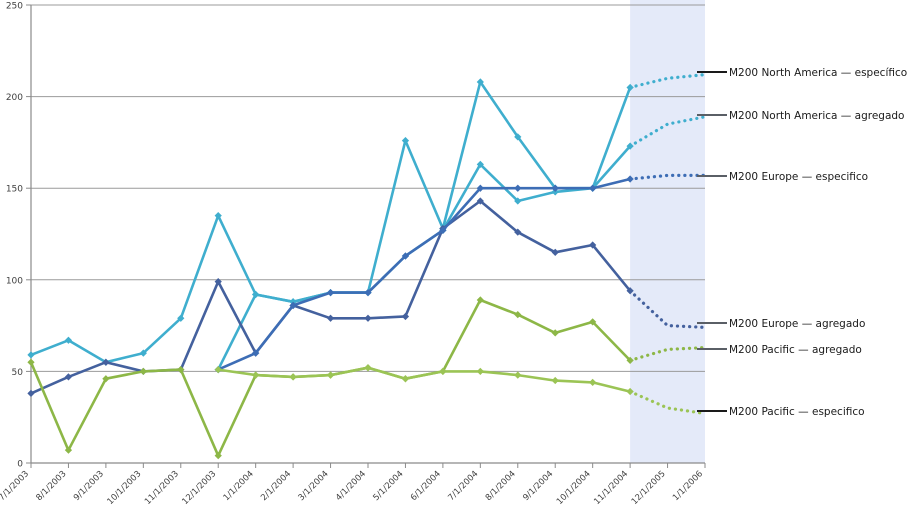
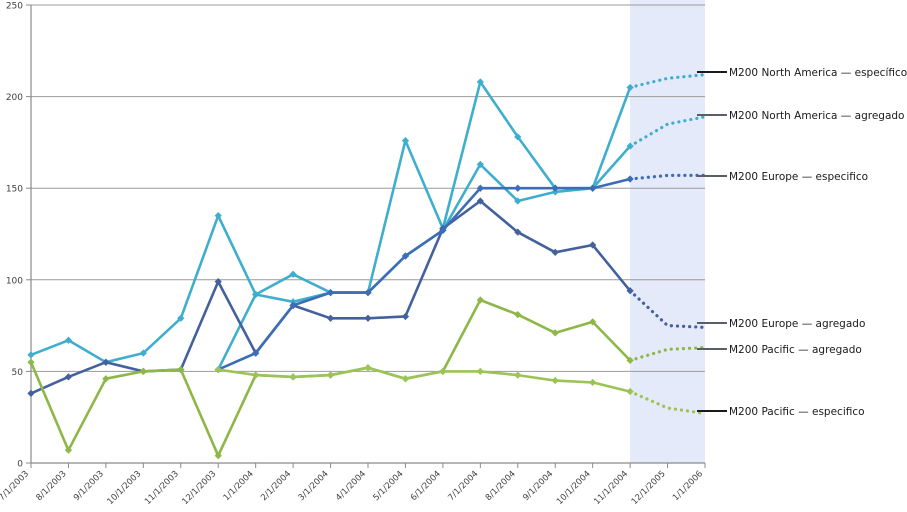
M200 North America — agregado/2/1/2004: 88 -> 103
